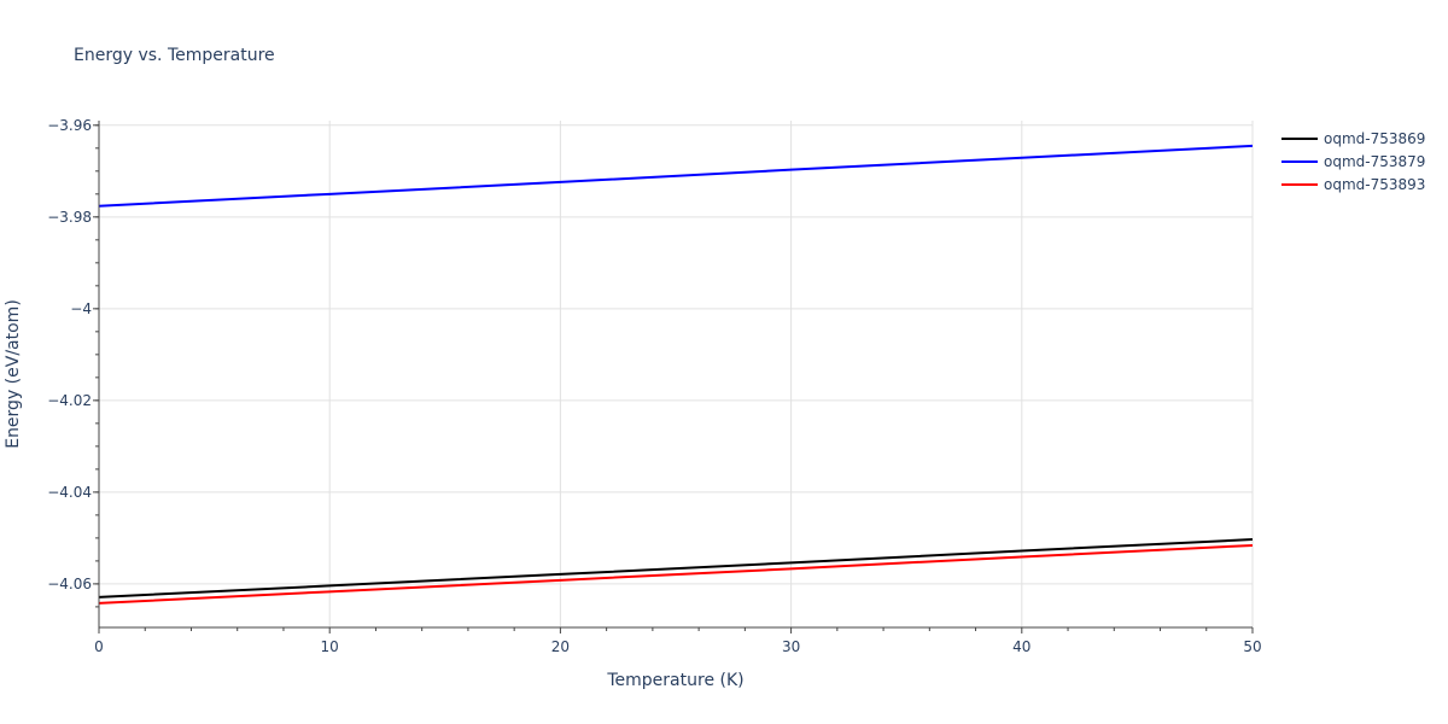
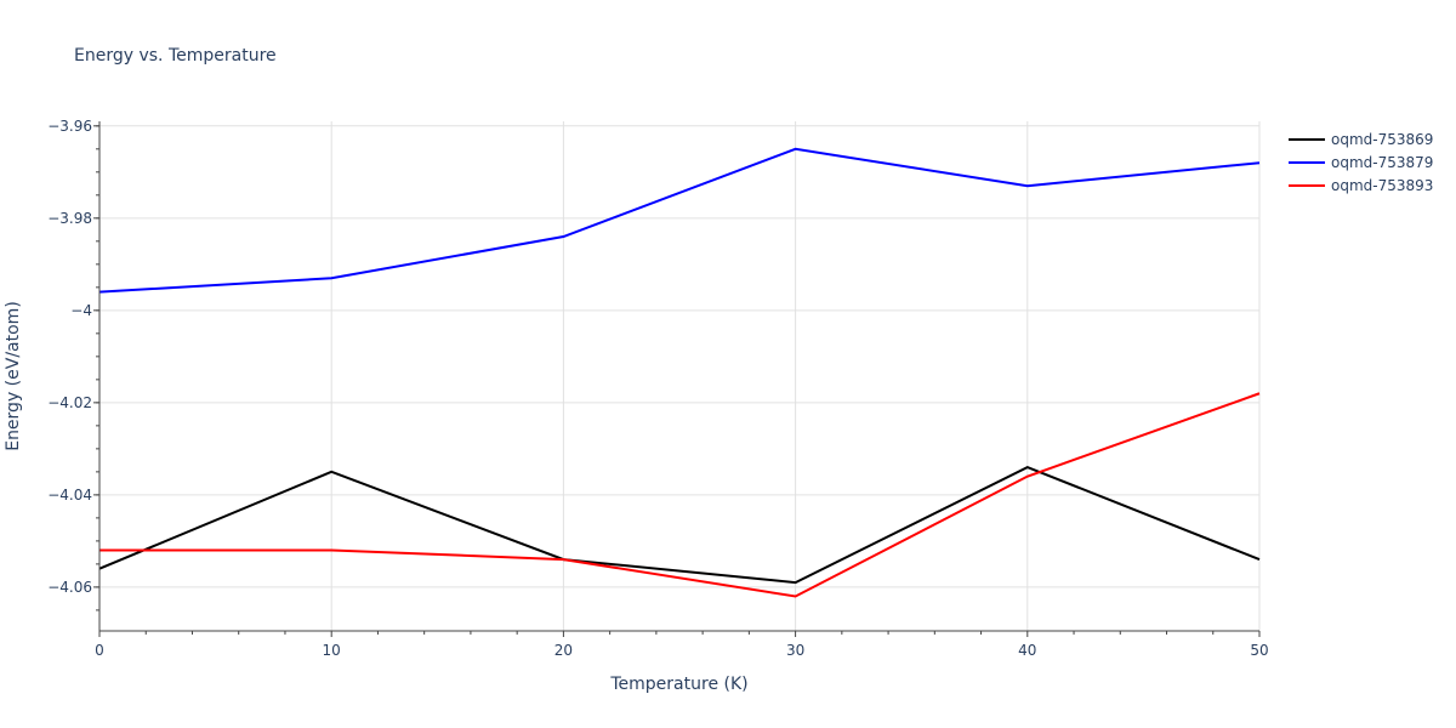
oqmd-753869/0: -4.063 -> -4.056
oqmd-753879/0: -3.978 -> -3.996
oqmd-753893/0: -4.064 -> -4.052
oqmd-753869/10: -4.060 -> -4.035
oqmd-753879/10: -3.975 -> -3.993
oqmd-753893/10: -4.062 -> -4.052
oqmd-753869/20: -4.058 -> -4.054
oqmd-753879/20: -3.972 -> -3.984
oqmd-753893/20: -4.059 -> -4.054
oqmd-753869/30: -4.055 -> -4.059
oqmd-753879/30: -3.970 -> -3.965
oqmd-753893/30: -4.057 -> -4.062
oqmd-753869/40: -4.053 -> -4.034
oqmd-753879/40: -3.967 -> -3.973
oqmd-753893/40: -4.054 -> -4.036
oqmd-753869/50: -4.050 -> -4.054
oqmd-753879/50: -3.965 -> -3.968
oqmd-753893/50: -4.052 -> -4.018
